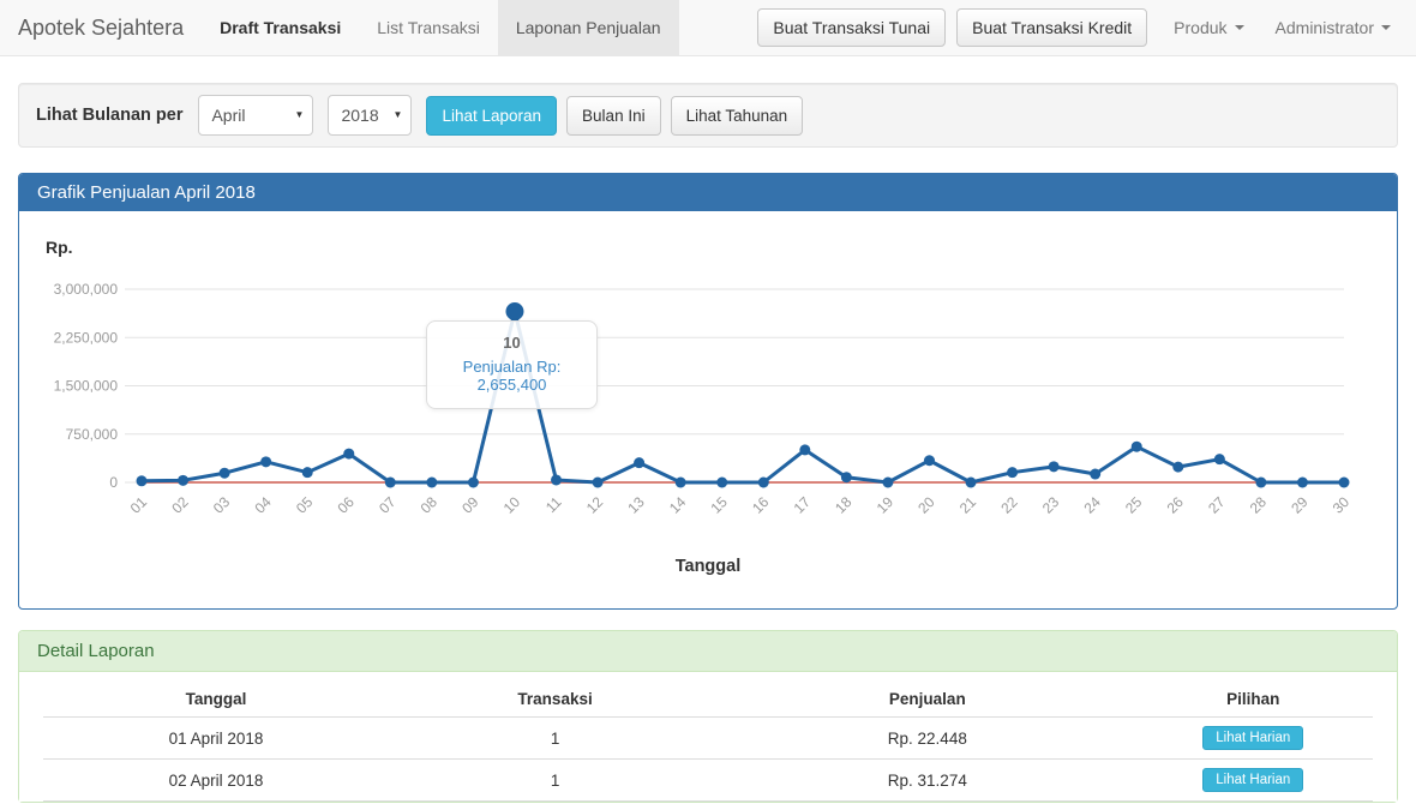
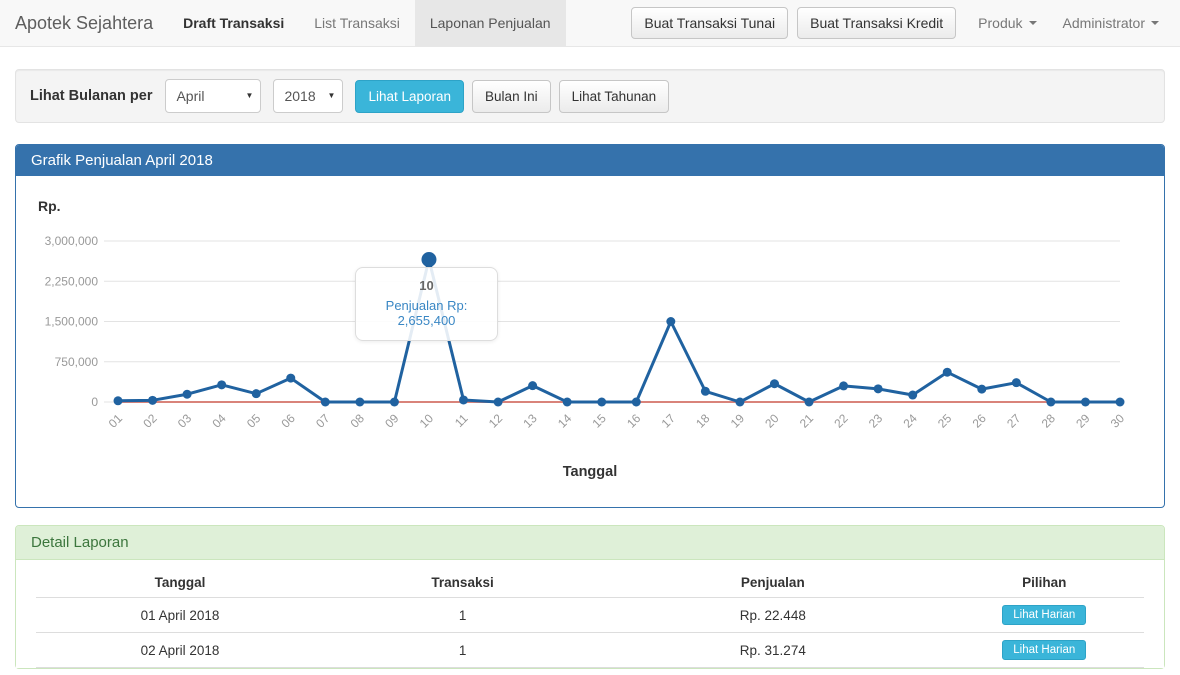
Penjualan/17: 500000 -> 1500000
Penjualan/18: 100000 -> 200000
Penjualan/22: 200000 -> 300000
